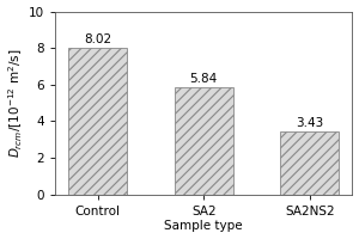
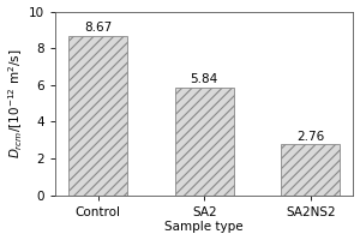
Control: 8.02 -> 8.67
SA2NS2: 3.43 -> 2.76
